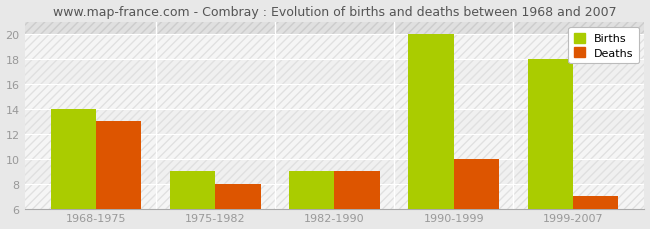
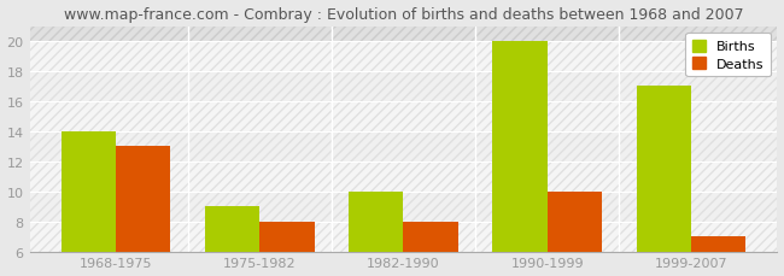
Births/1982-1990: 9 -> 10
Deaths/1982-1990: 9 -> 8
Births/1999-2007: 18 -> 17
